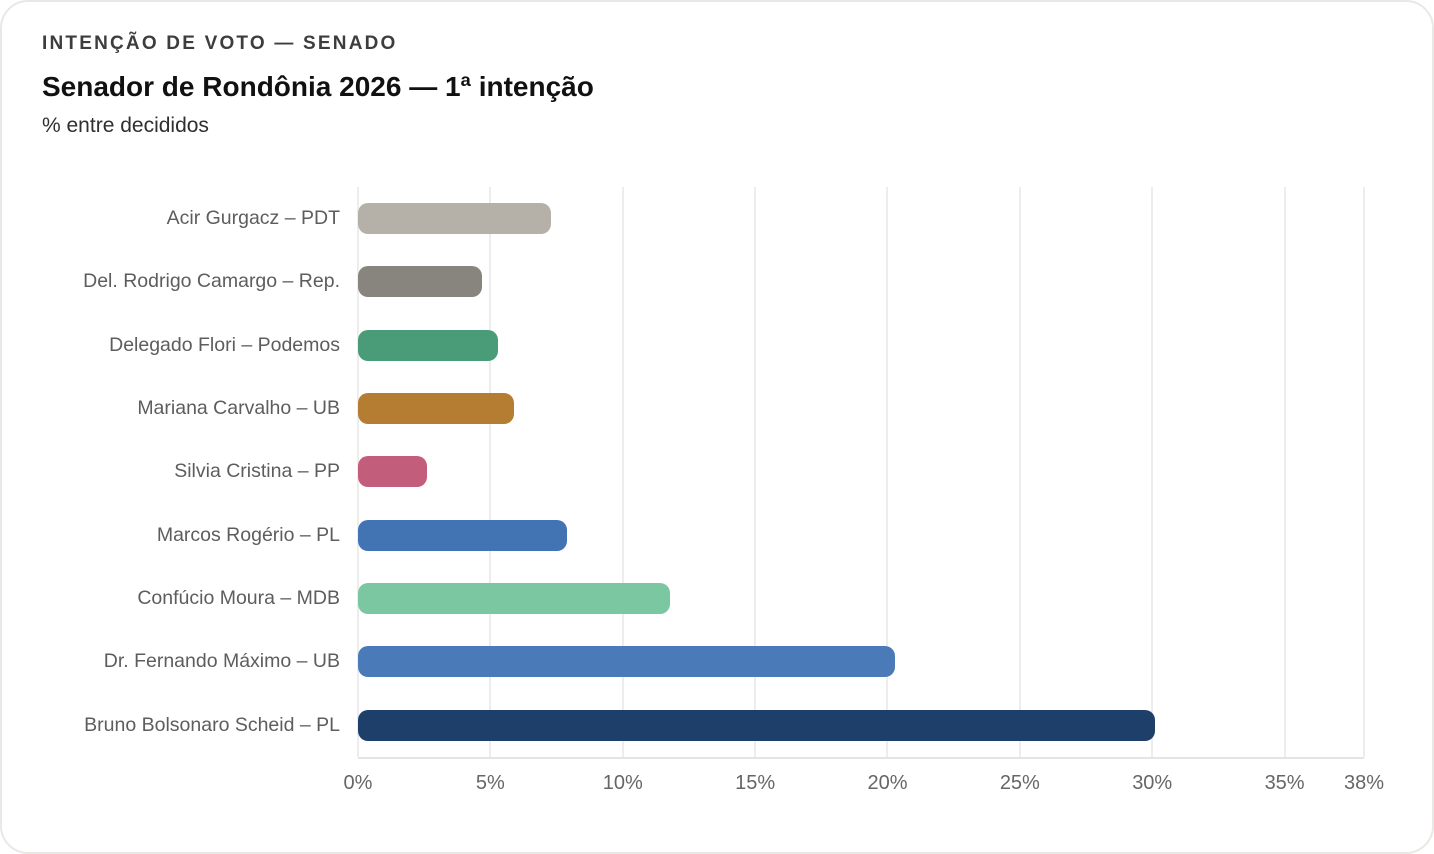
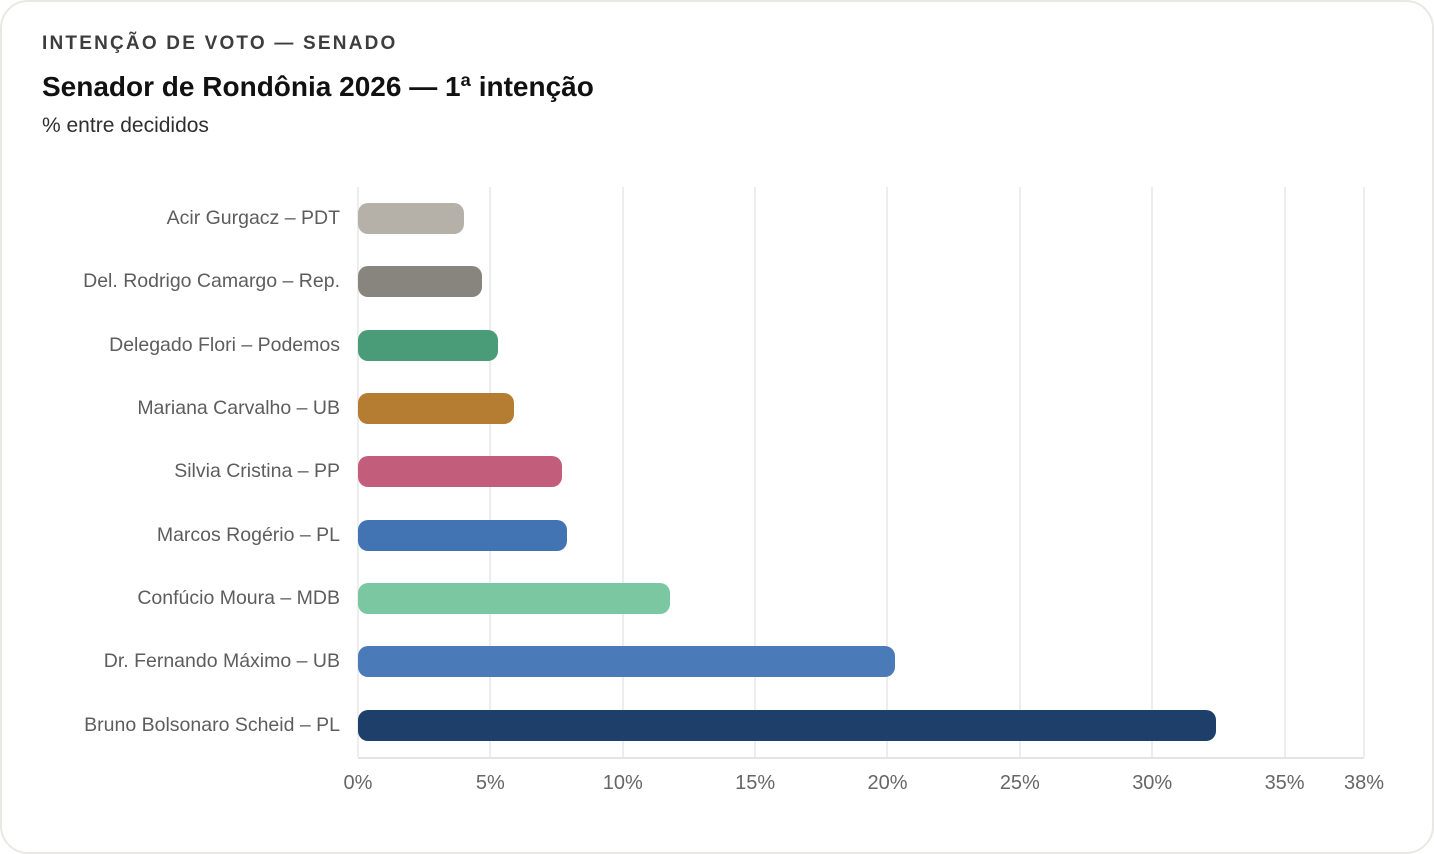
Acir Gurgacz – PDT: 7.3% -> 4.0%
Silvia Cristina – PP: 2.6% -> 7.7%
Bruno Bolsonaro Scheid – PL: 30.1% -> 32.4%
